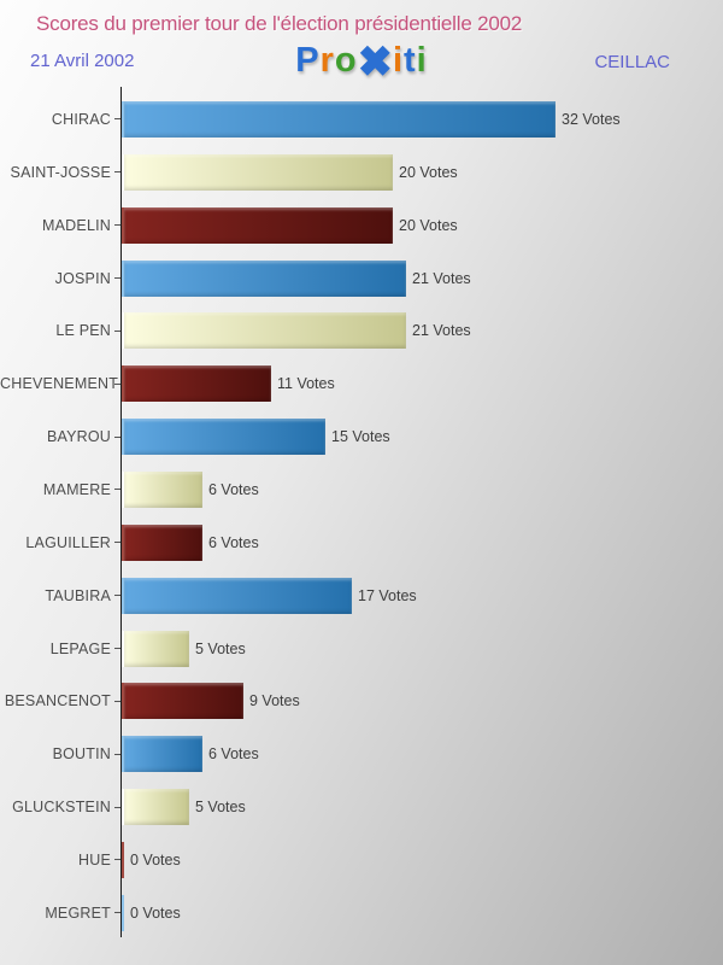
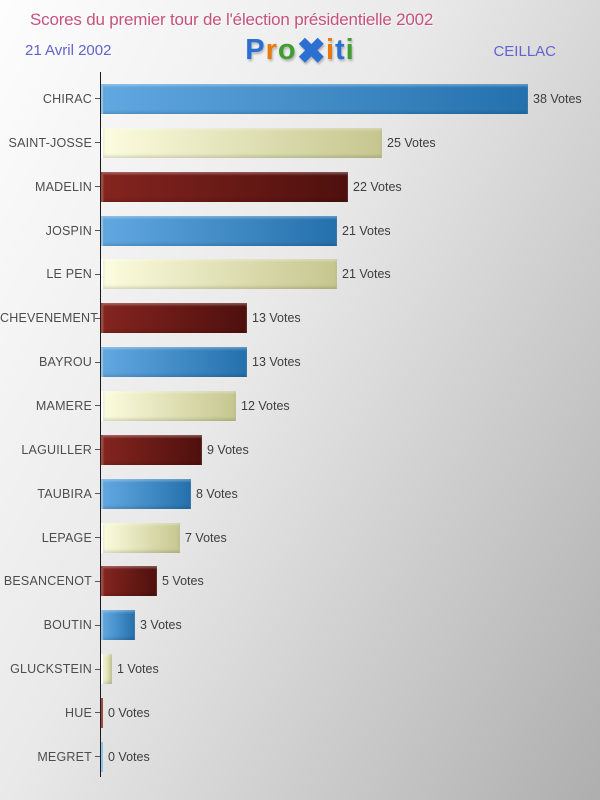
CHIRAC: 32 -> 38
SAINT-JOSSE: 20 -> 25
MADELIN: 20 -> 22
CHEVENEMENT: 11 -> 13
BAYROU: 15 -> 13
MAMERE: 6 -> 12
LAGUILLER: 6 -> 9
TAUBIRA: 17 -> 8
LEPAGE: 5 -> 7
BESANCENOT: 9 -> 5
BOUTIN: 6 -> 3
GLUCKSTEIN: 5 -> 1
